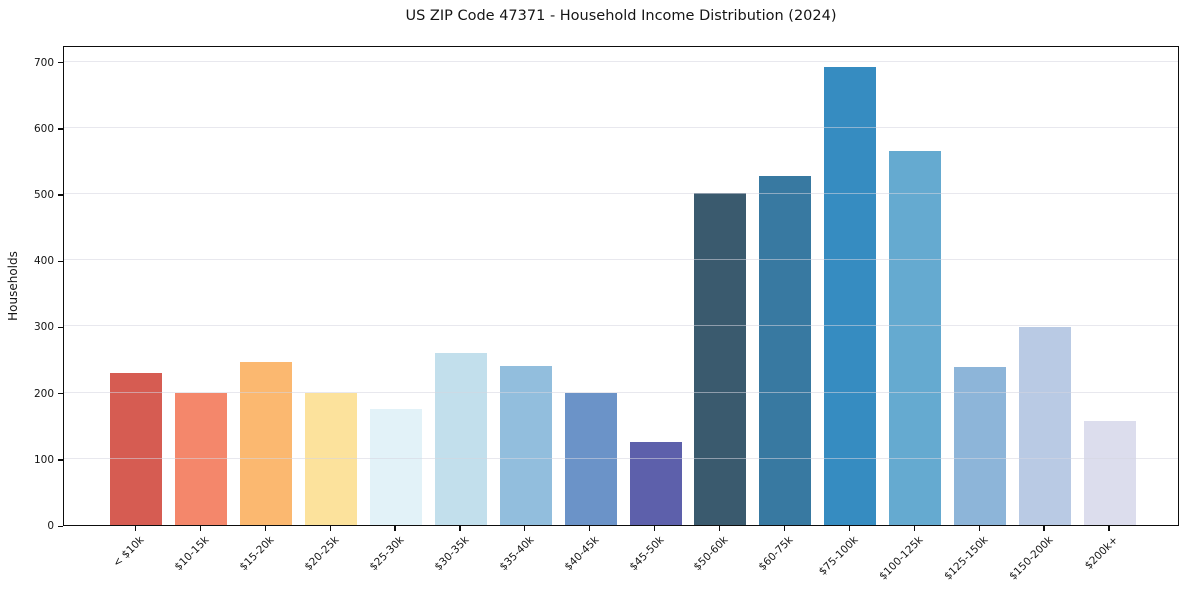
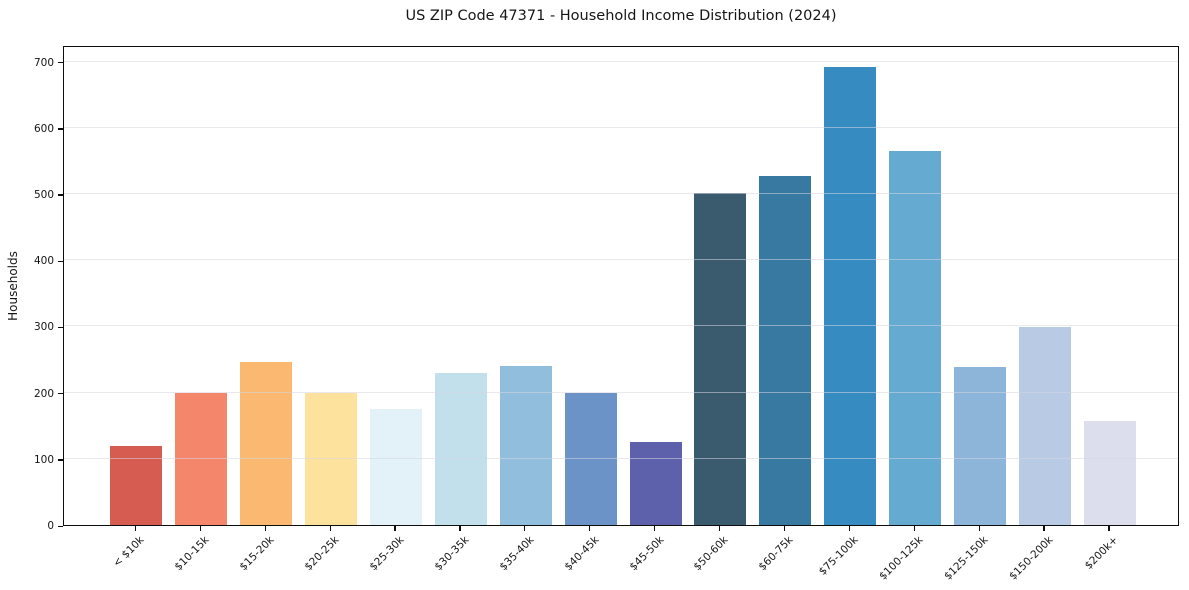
< $10k: 230 -> 120
$30-35k: 260 -> 230
